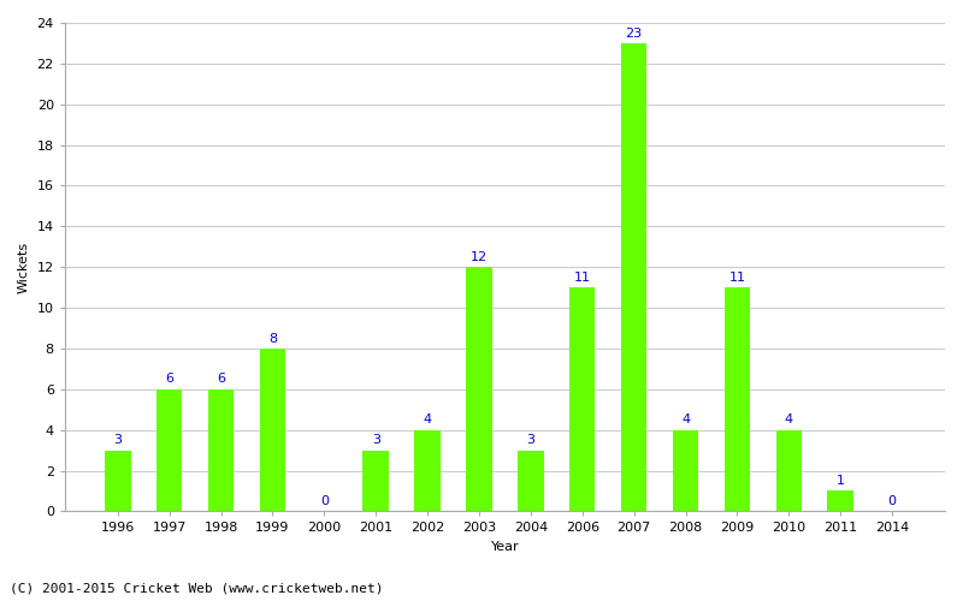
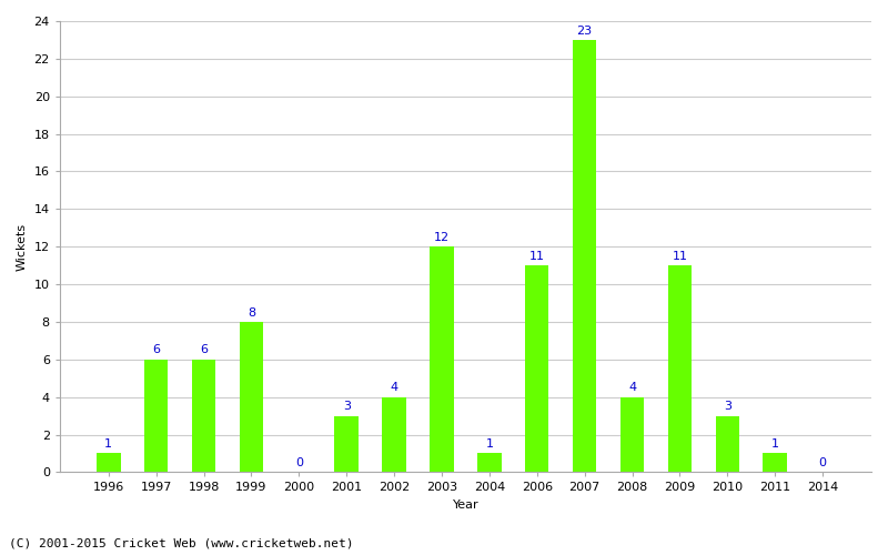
1996: 3 -> 1
2004: 3 -> 1
2010: 4 -> 3
